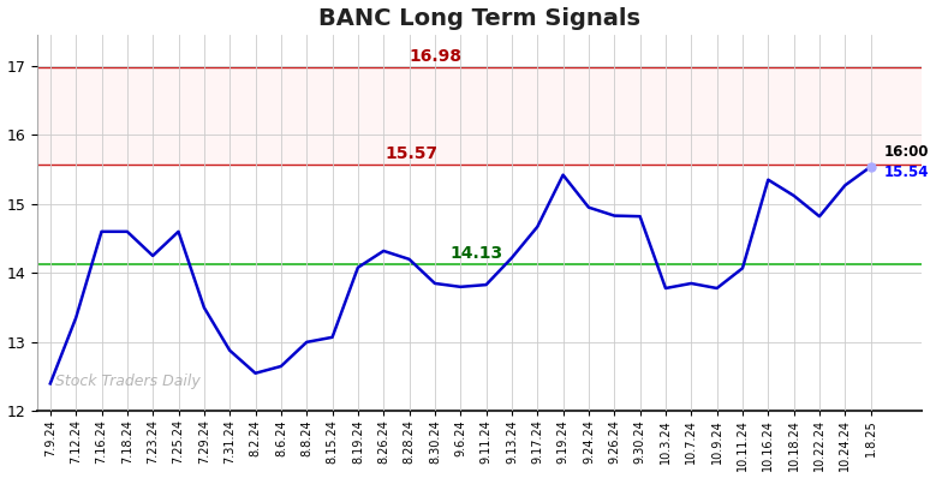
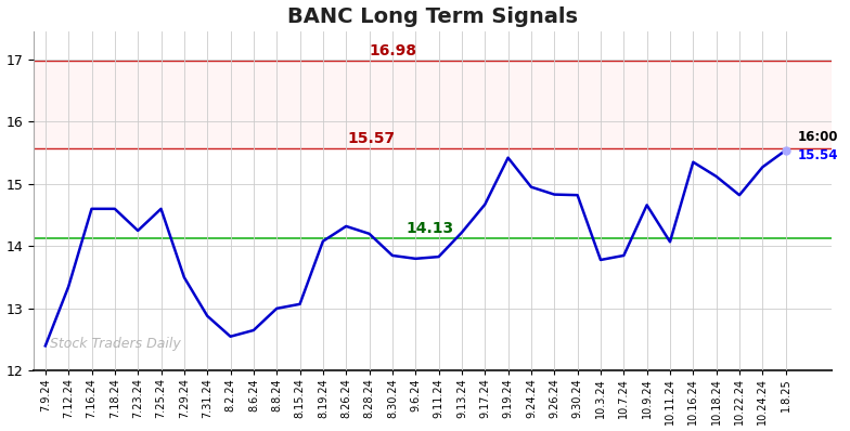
10.9.24: 13.78 -> 14.66
